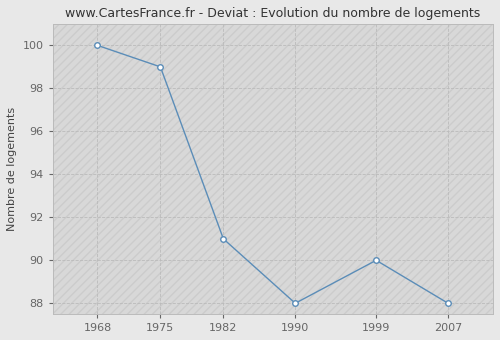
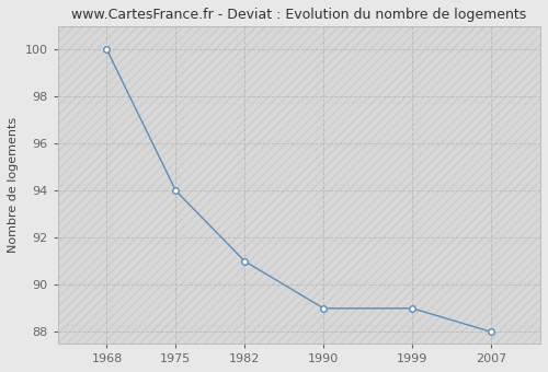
1975: 99 -> 94
1990: 88 -> 89
1999: 90 -> 89
